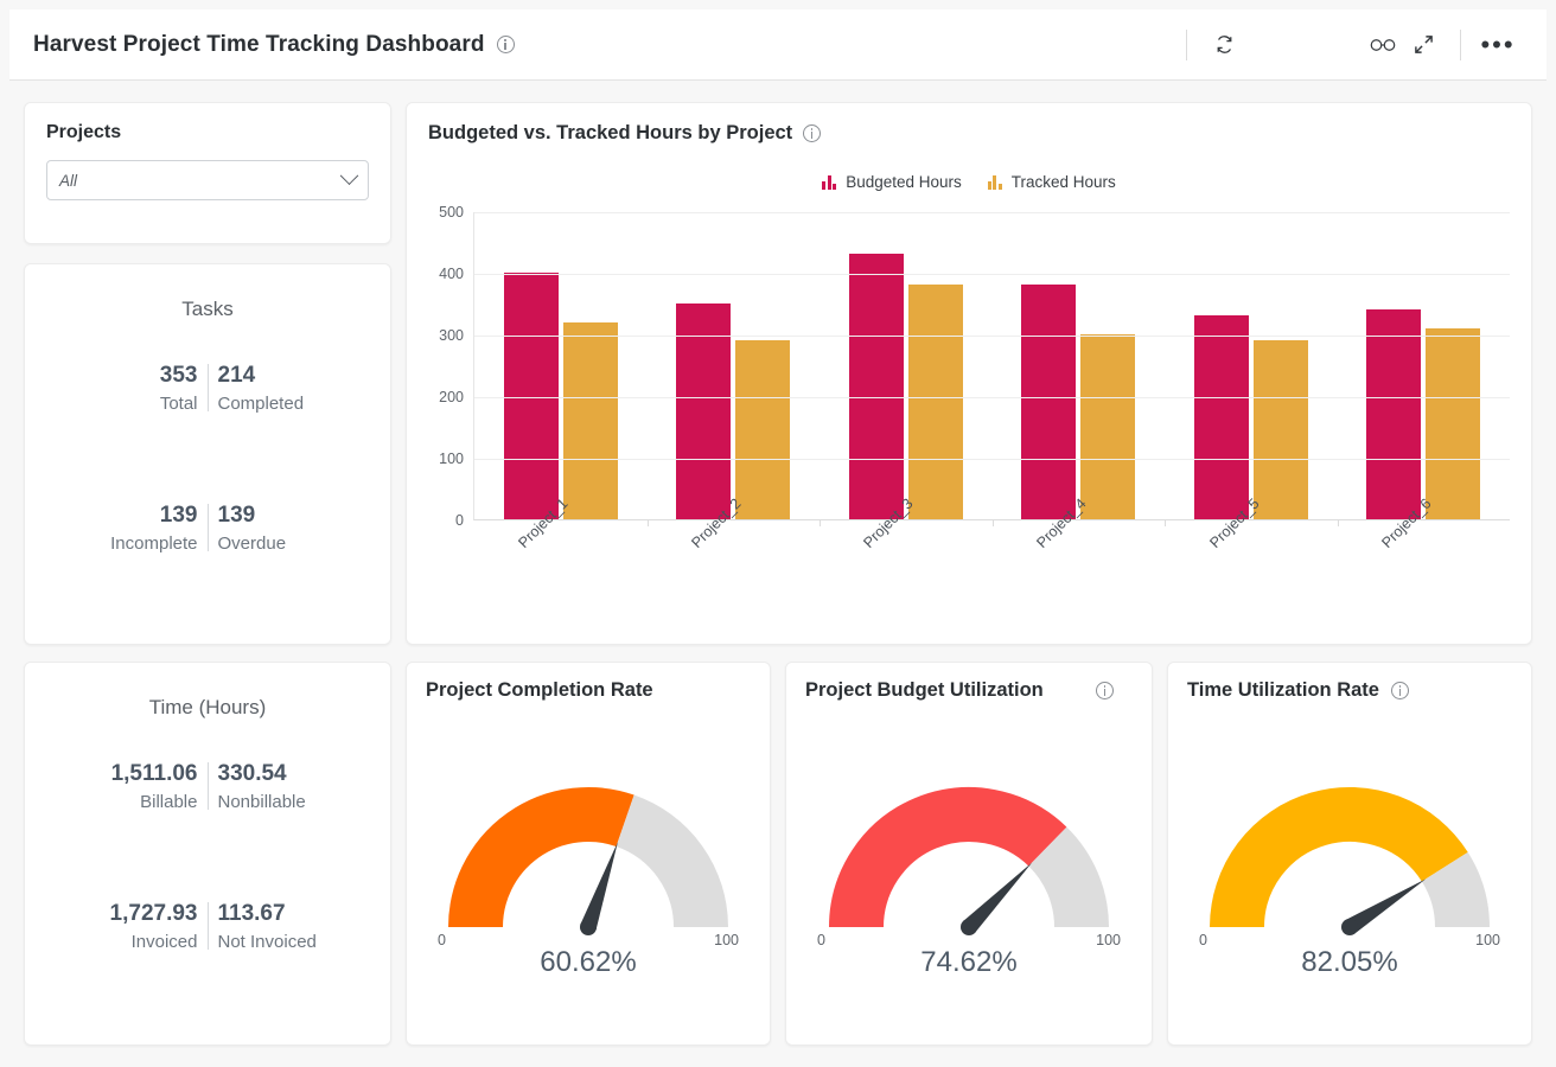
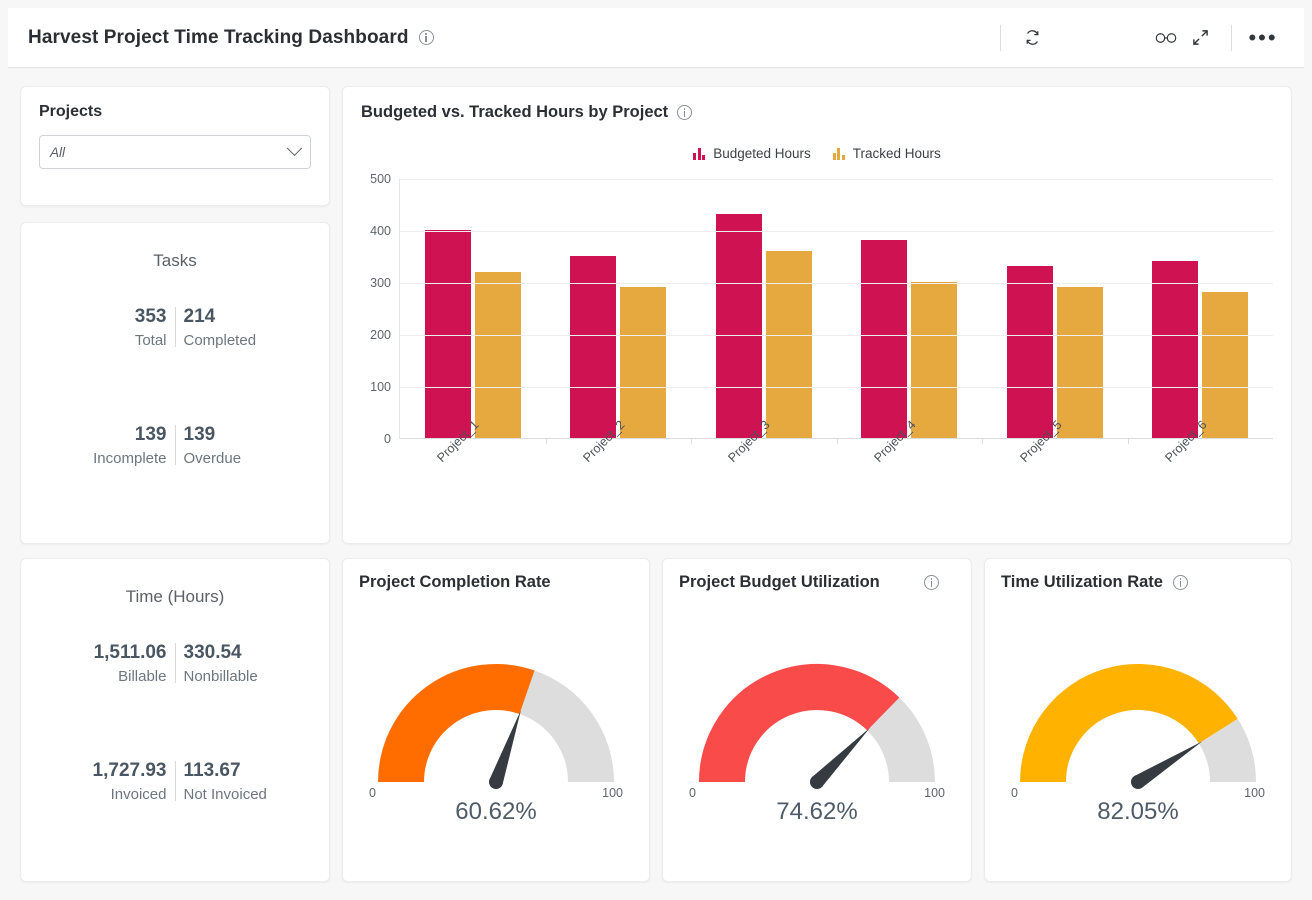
Tracked Hours/Project_3: 380 -> 360
Tracked Hours/Project_6: 310 -> 280
